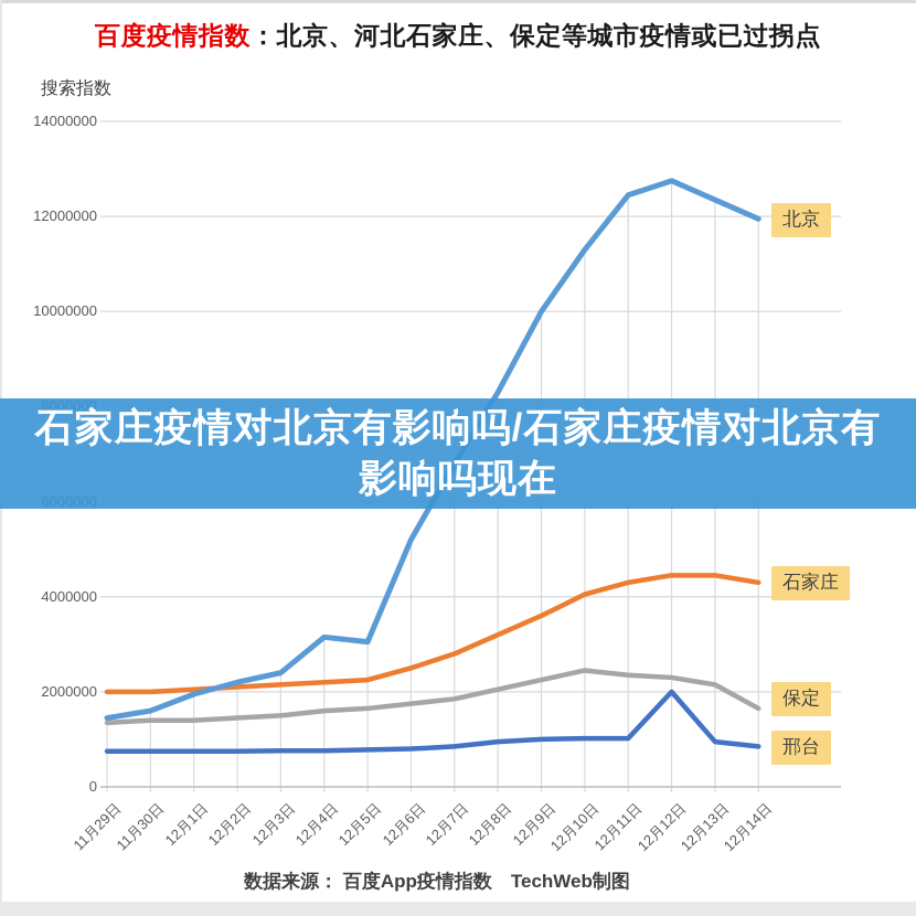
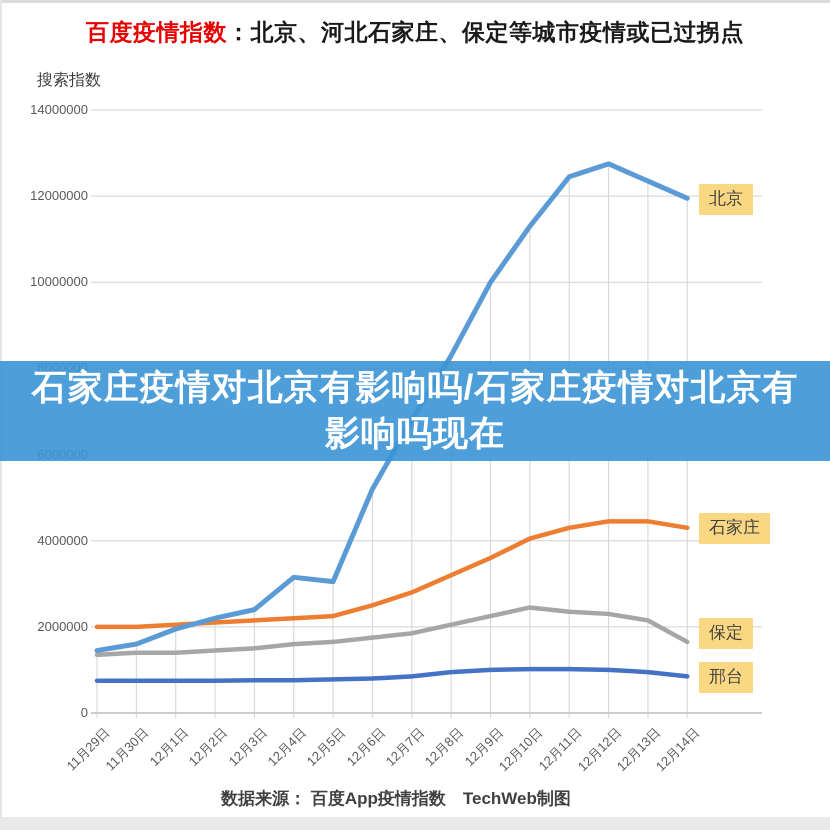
邢台/12月12日: 2000000 -> 1000000
